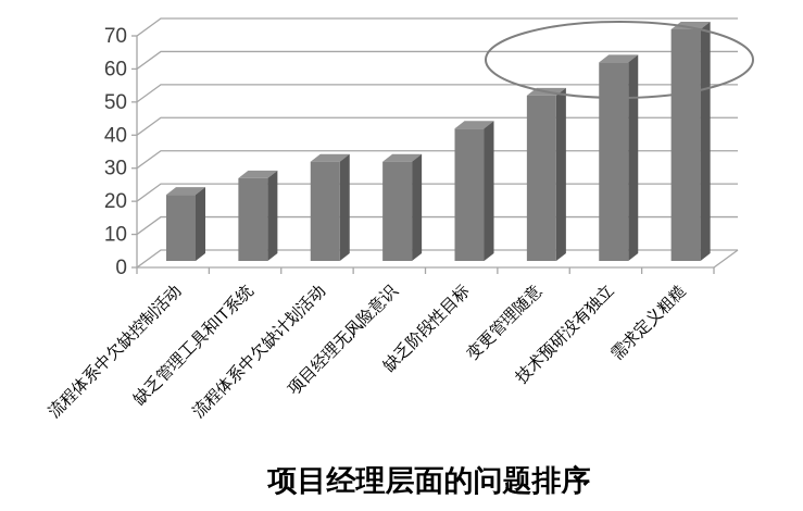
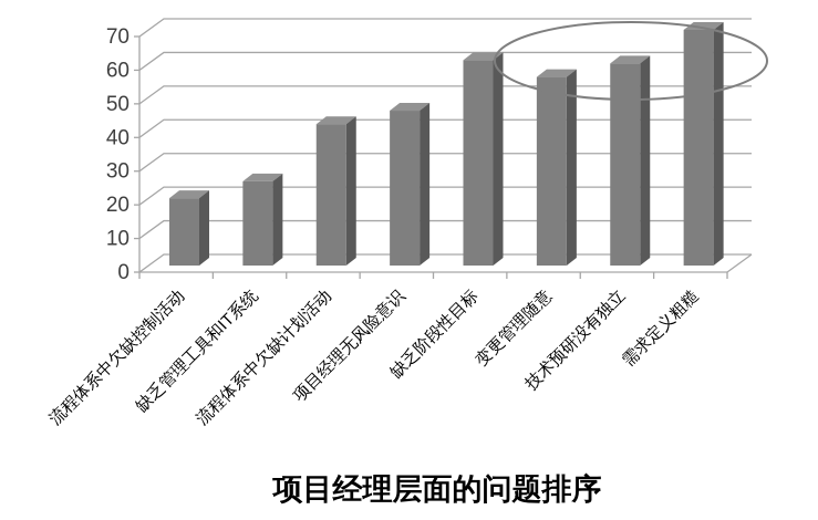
流程体系中欠缺计划活动: 30 -> 42
项目经理无风险意识: 30 -> 46
缺乏阶段性目标: 40 -> 61
变更管理随意: 50 -> 56
